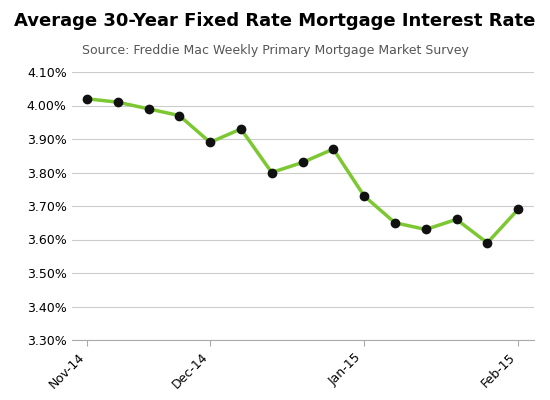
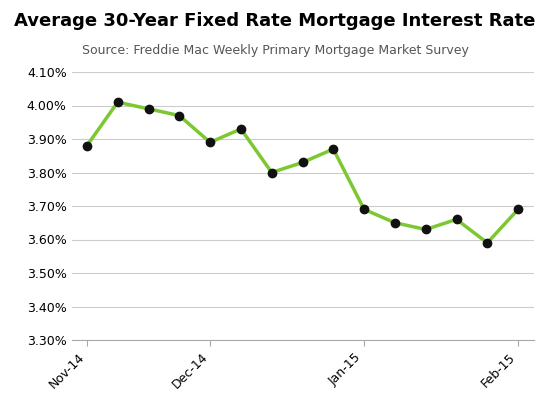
Nov-14: 4.02% -> 3.88%
Jan-15: 3.73% -> 3.69%
